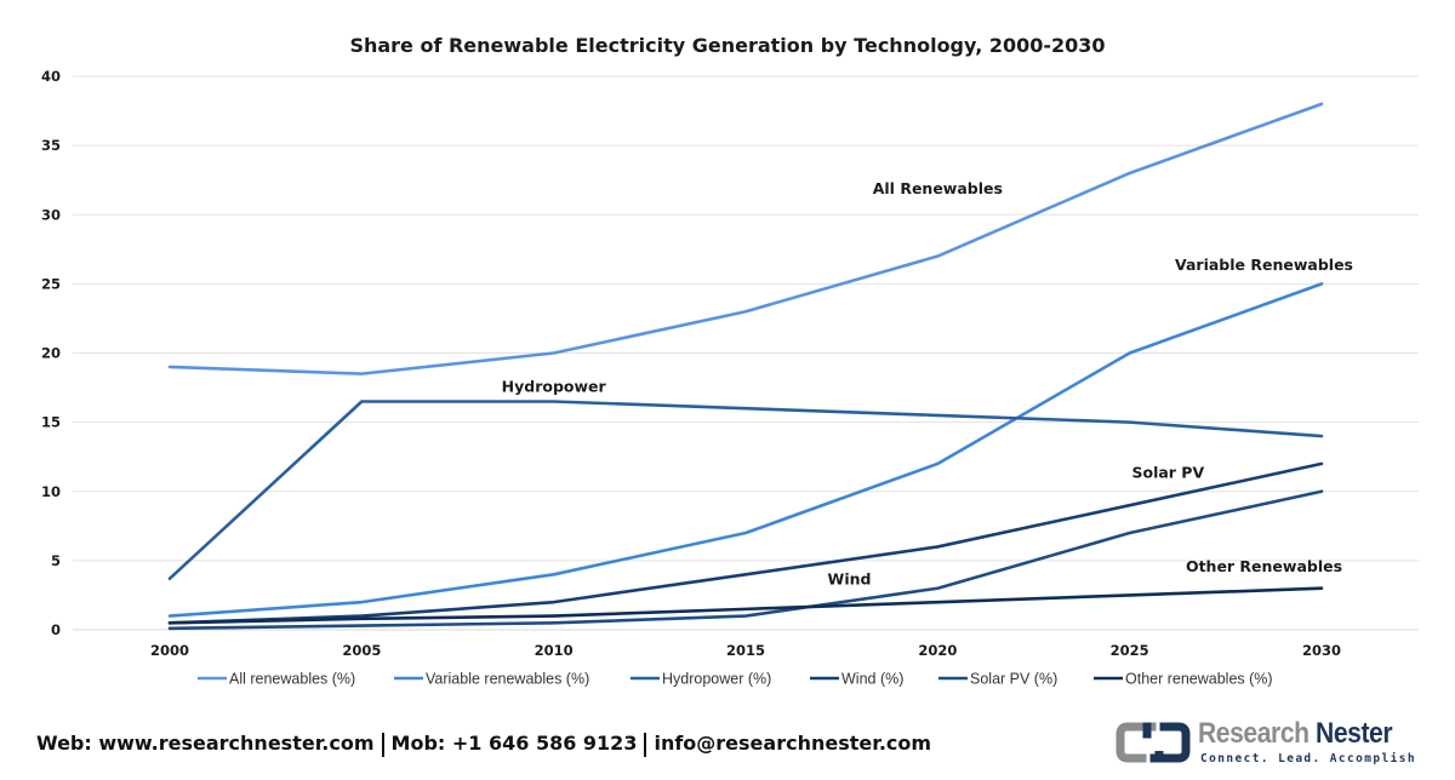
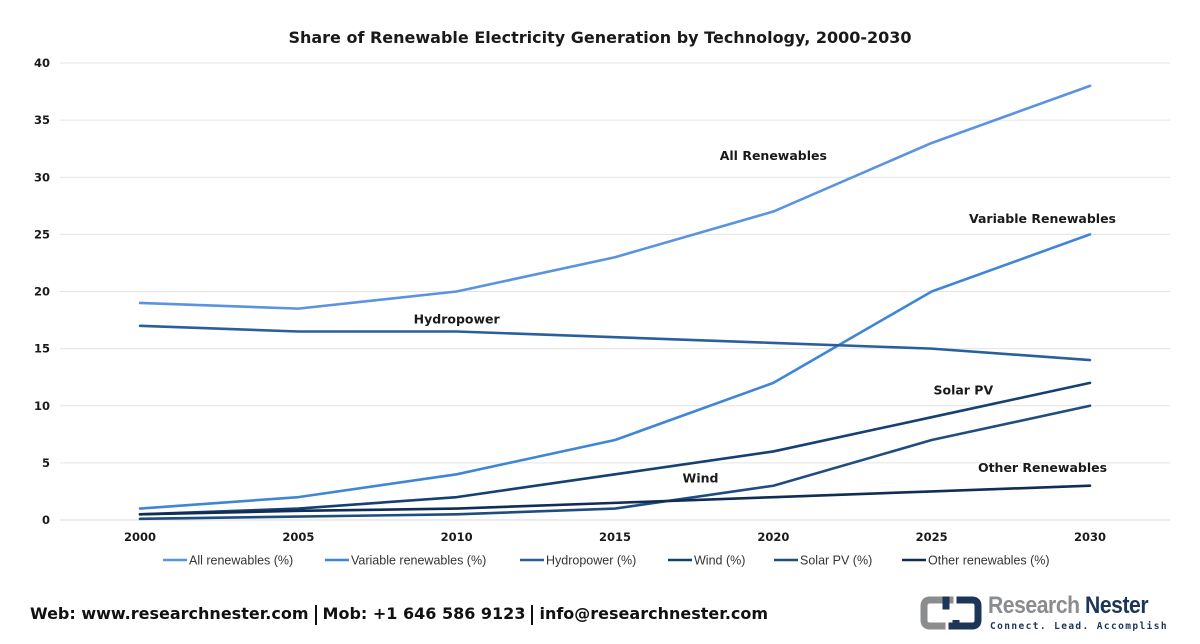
Hydropower (%)/2000: 3.7 -> 17.0
